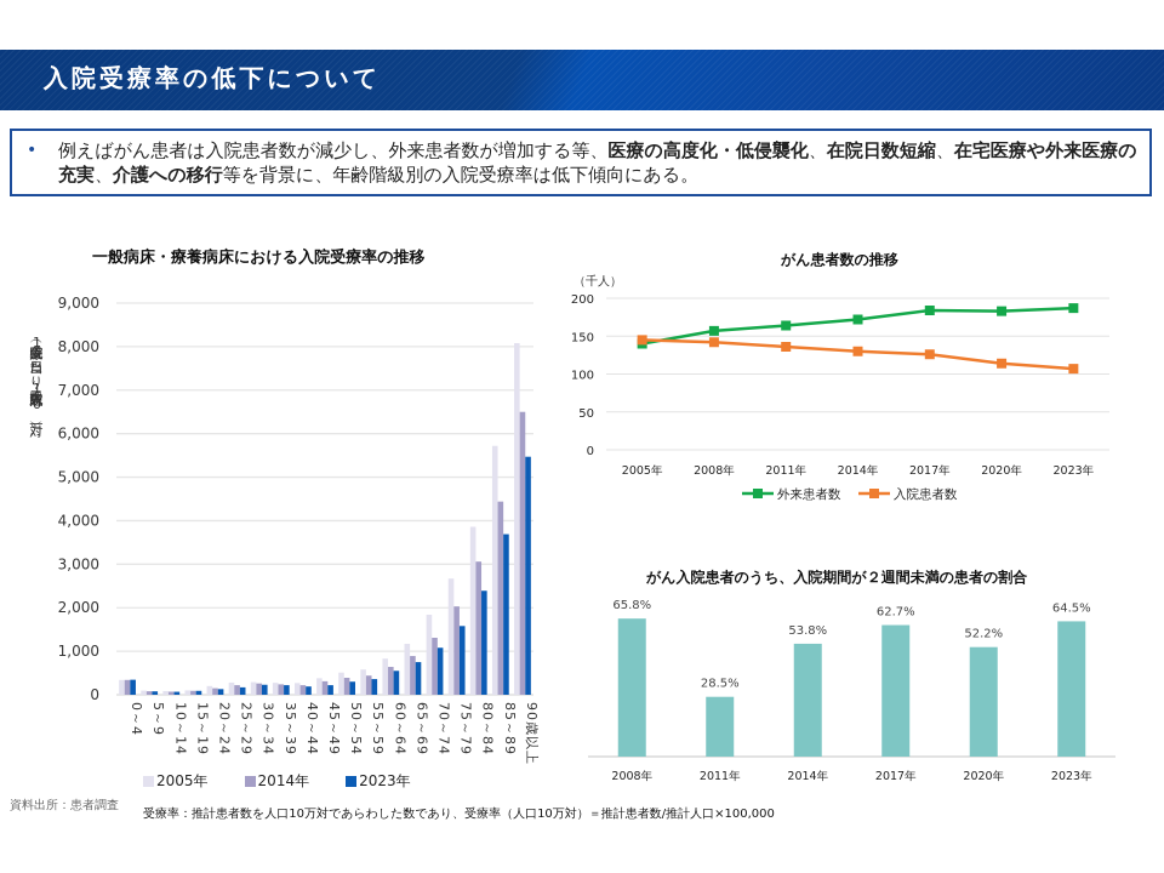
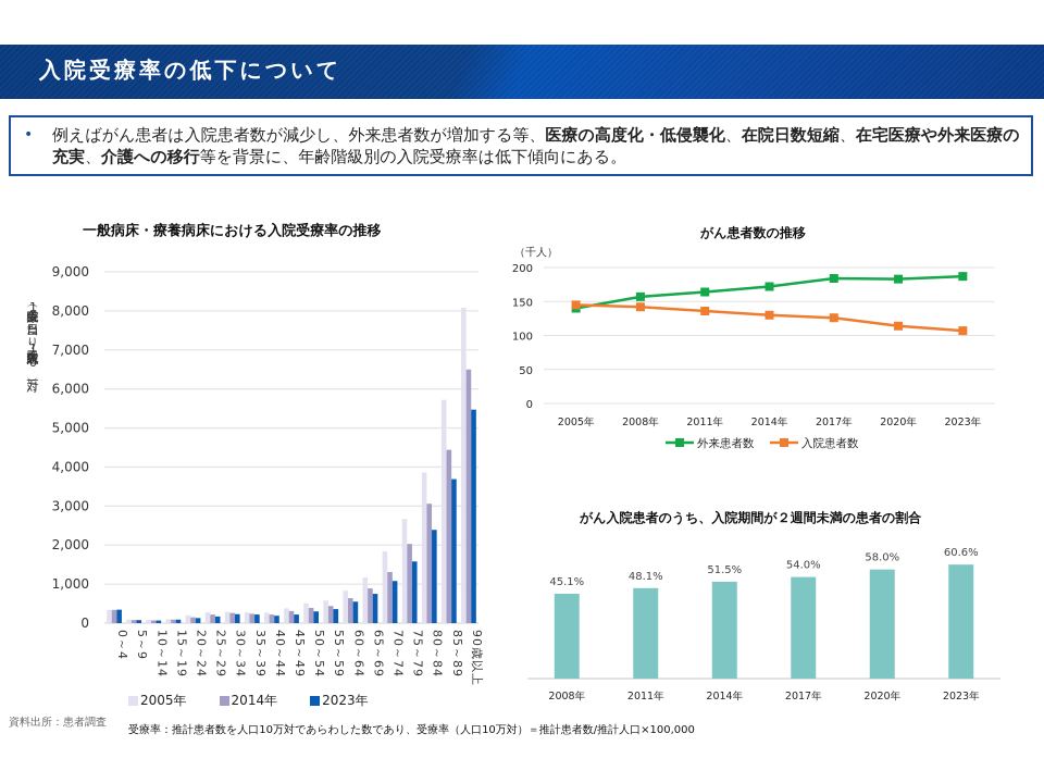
がん入院患者のうち、入院期間が２週間未満の患者の割合/2008年: 65.8% -> 45.1%
がん入院患者のうち、入院期間が２週間未満の患者の割合/2011年: 28.5% -> 48.1%
がん入院患者のうち、入院期間が２週間未満の患者の割合/2014年: 53.8% -> 51.5%
がん入院患者のうち、入院期間が２週間未満の患者の割合/2017年: 62.7% -> 54.0%
がん入院患者のうち、入院期間が２週間未満の患者の割合/2020年: 52.2% -> 58.0%
がん入院患者のうち、入院期間が２週間未満の患者の割合/2023年: 64.5% -> 60.6%
